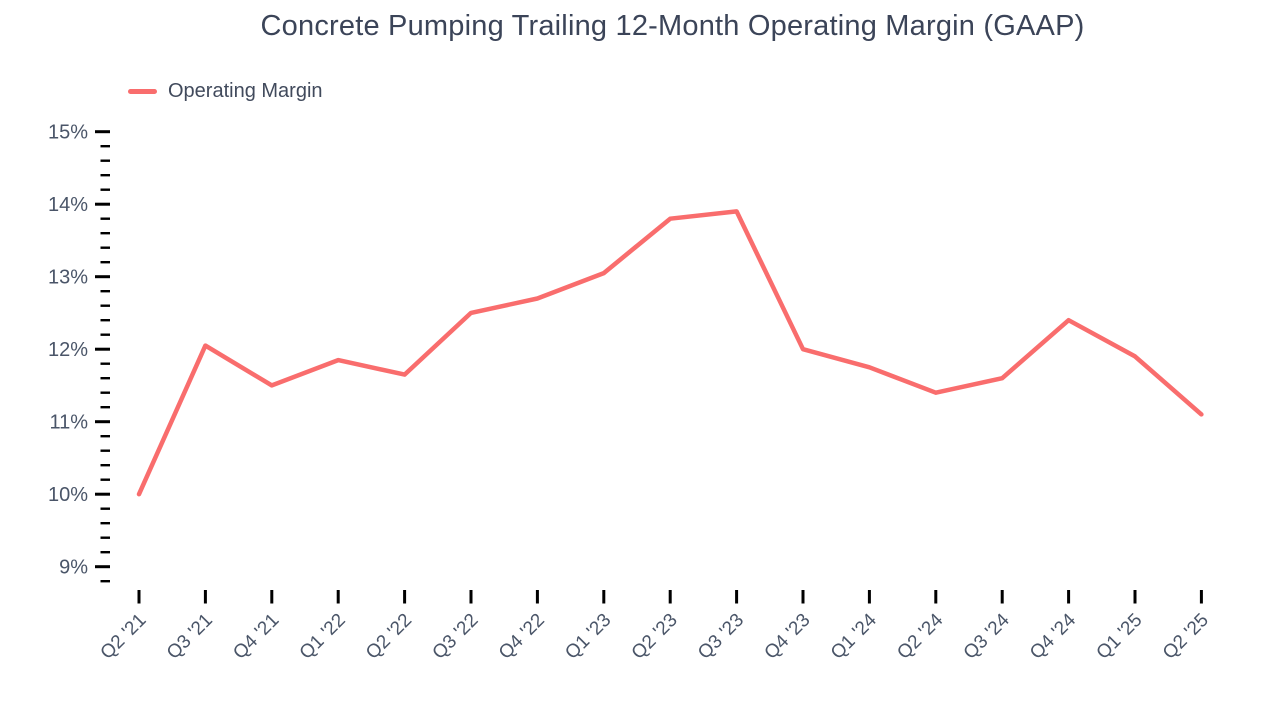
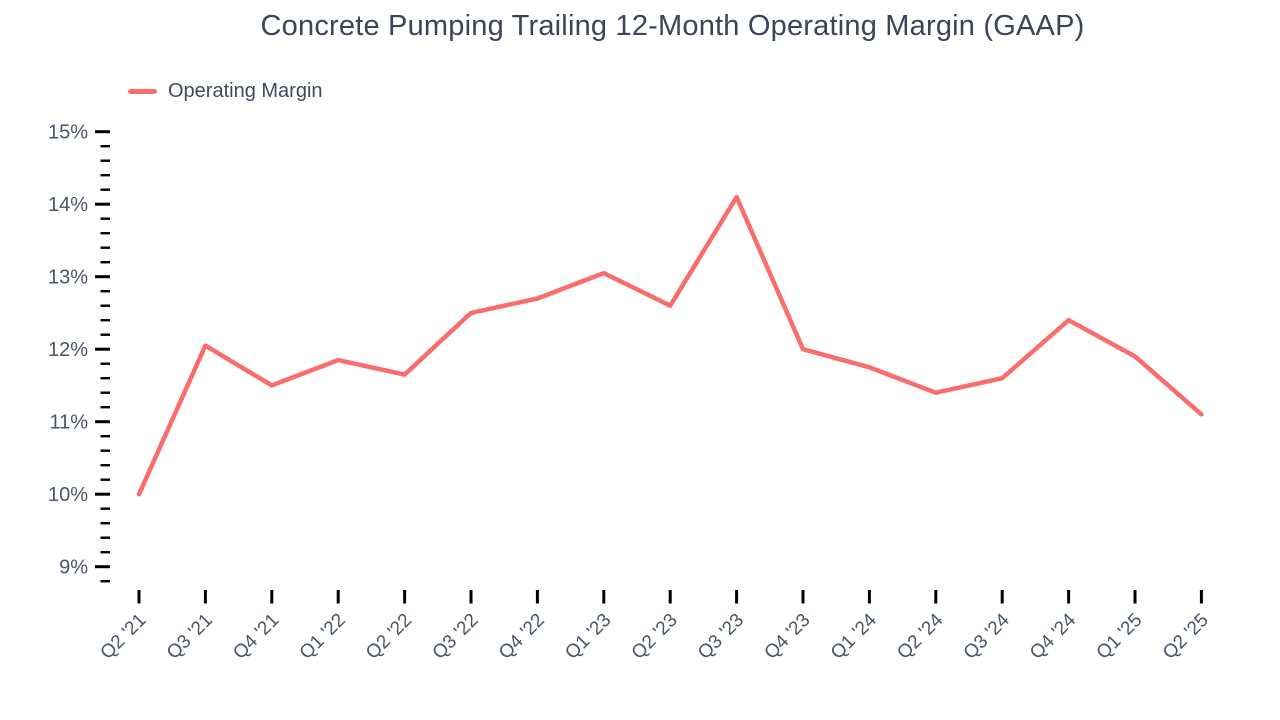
Q2 '23: 13.8% -> 12.6%
Q3 '23: 13.9% -> 14.1%
